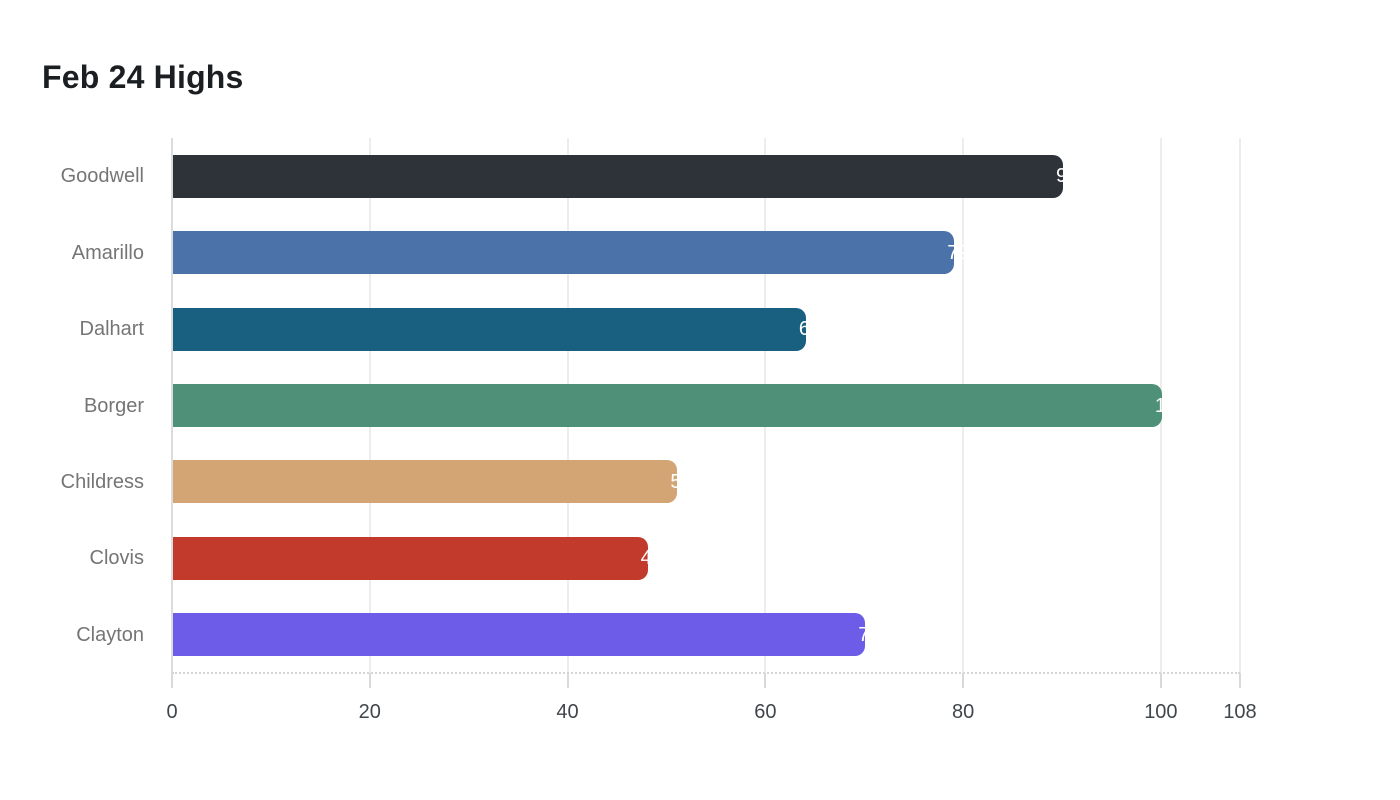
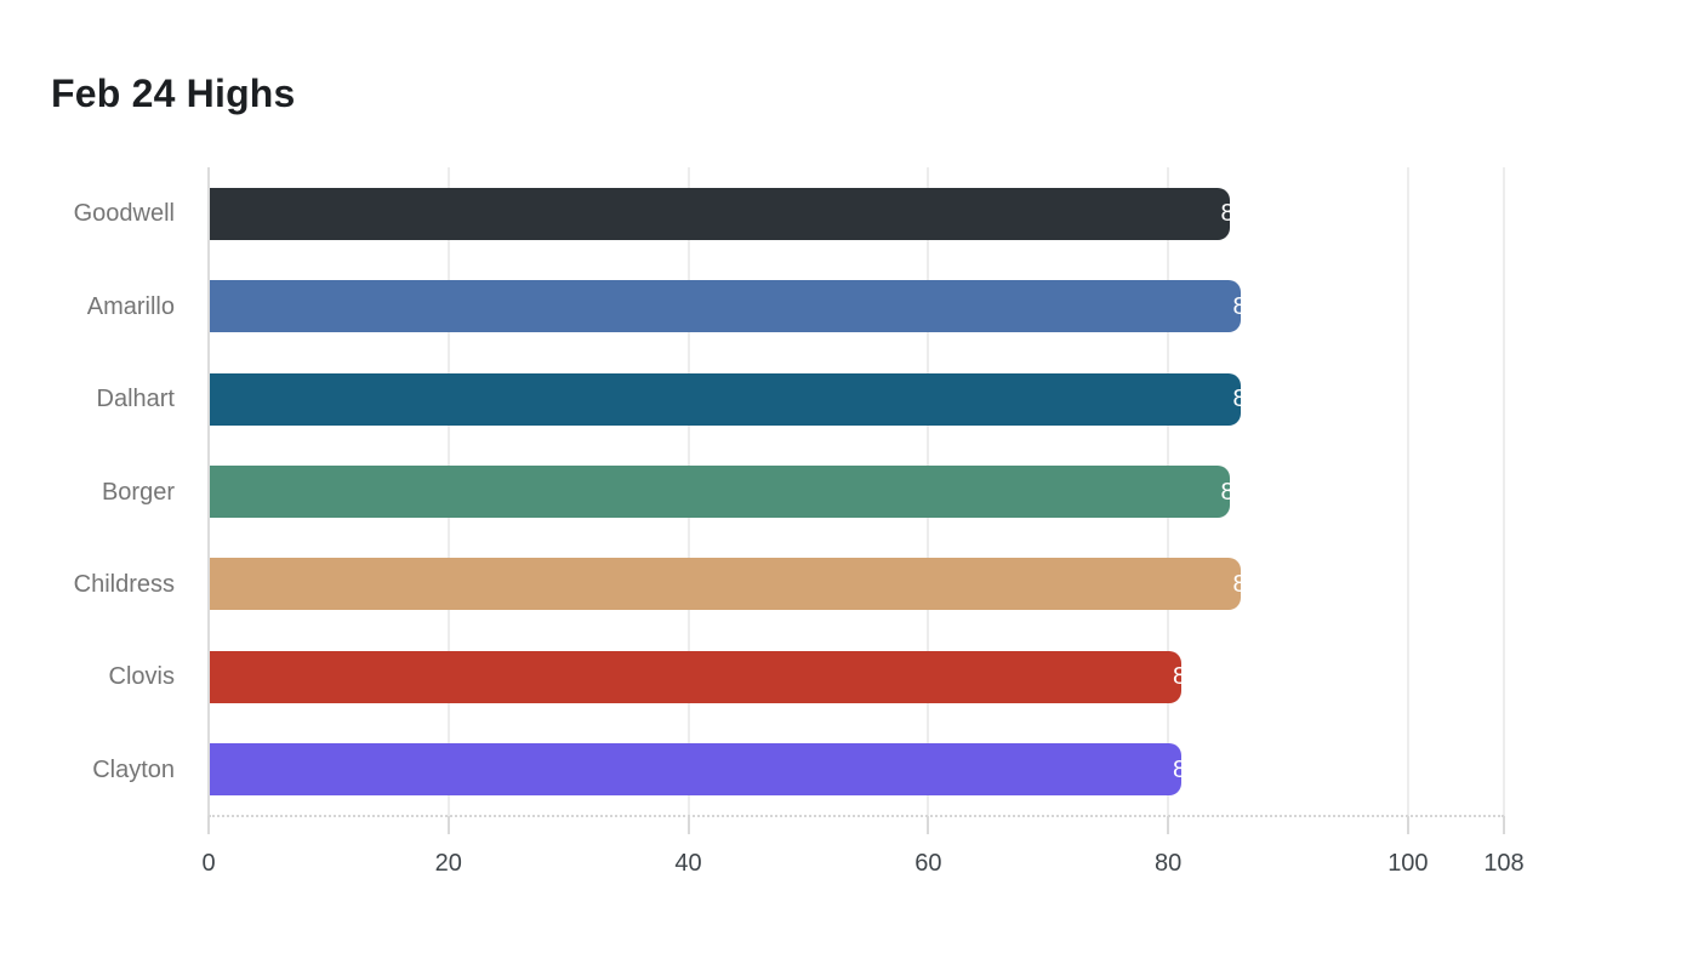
Goodwell: 90 -> 85
Amarillo: 79 -> 86
Dalhart: 64 -> 86
Borger: 100 -> 85
Childress: 51 -> 86
Clovis: 48 -> 81
Clayton: 70 -> 81
